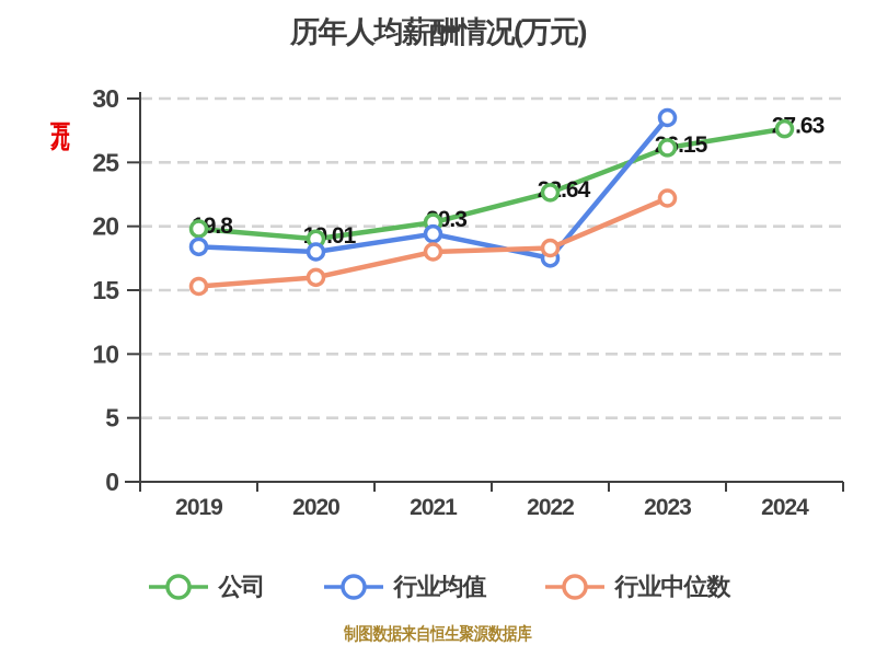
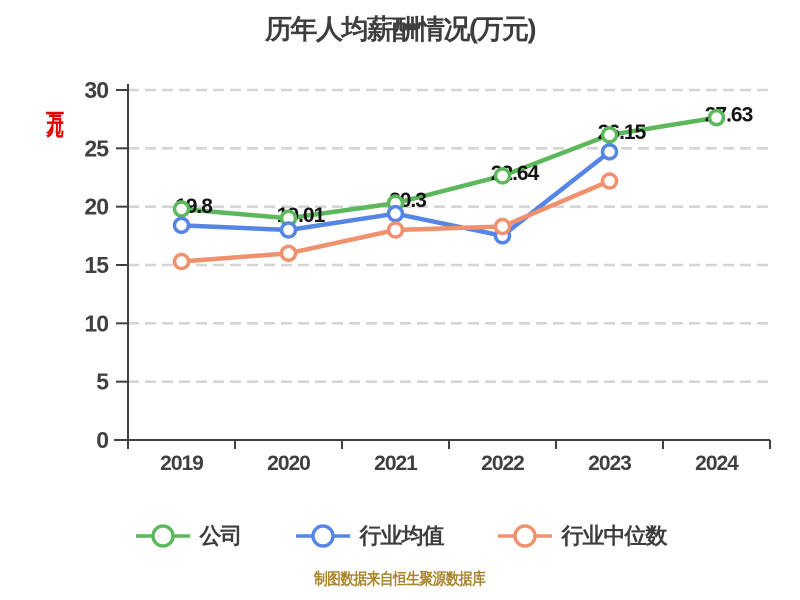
行业均值/2023: 28.5 -> 24.7
